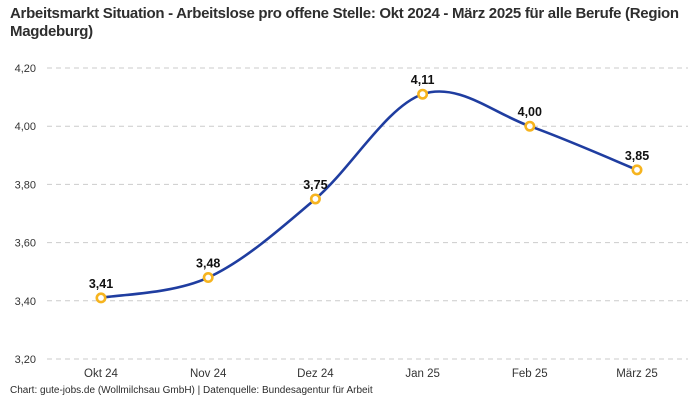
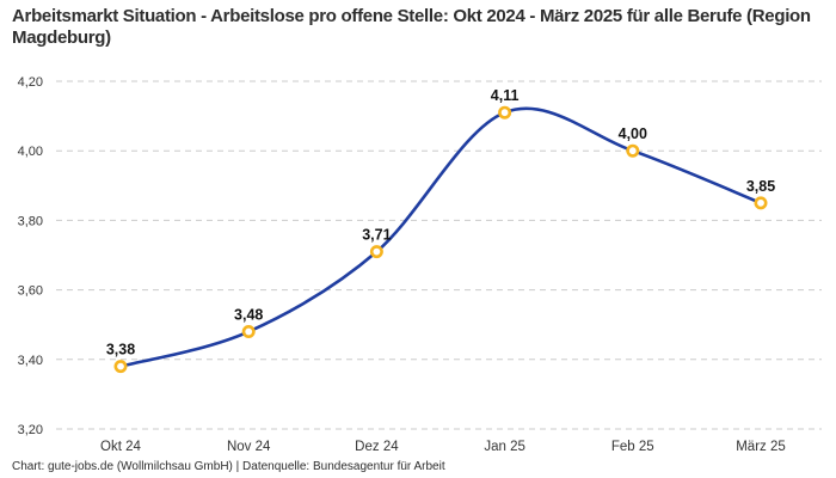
Okt 24: 3,41 -> 3,38
Dez 24: 3,75 -> 3,71
